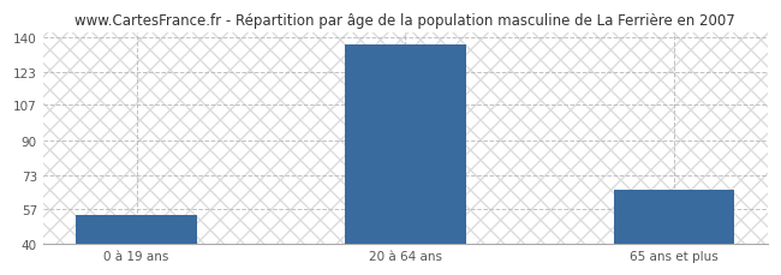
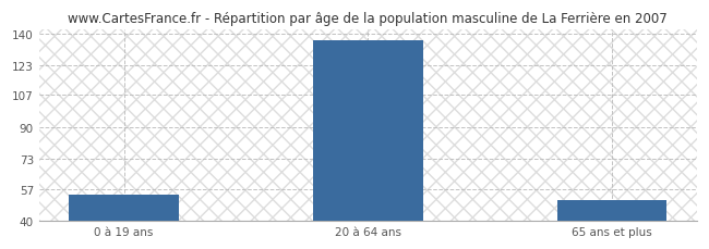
65 ans et plus: 66 -> 51
